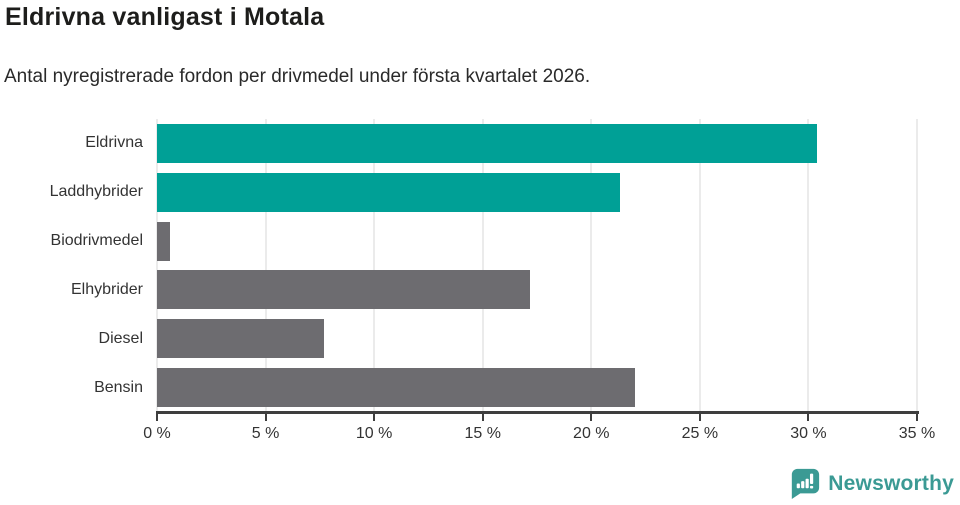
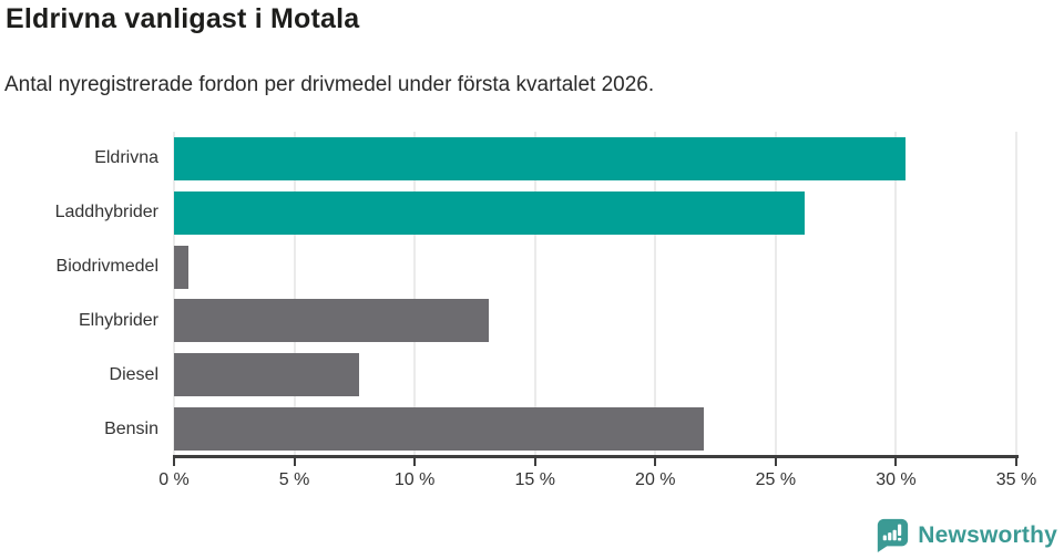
Laddhybrider: 21.3% -> 26.2%
Elhybrider: 17.2% -> 13.1%
